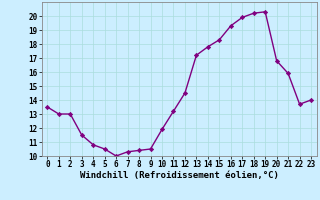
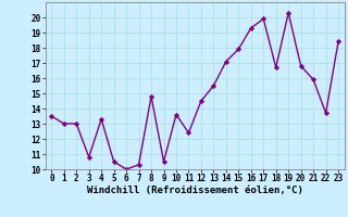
3: 11.5 -> 10.8
4: 10.8 -> 13.3
8: 10.4 -> 14.8
10: 11.9 -> 13.6
11: 13.2 -> 12.4
13: 17.2 -> 15.5
14: 17.8 -> 17.1
15: 18.3 -> 17.9
18: 20.2 -> 16.7
23: 14.0 -> 18.4
